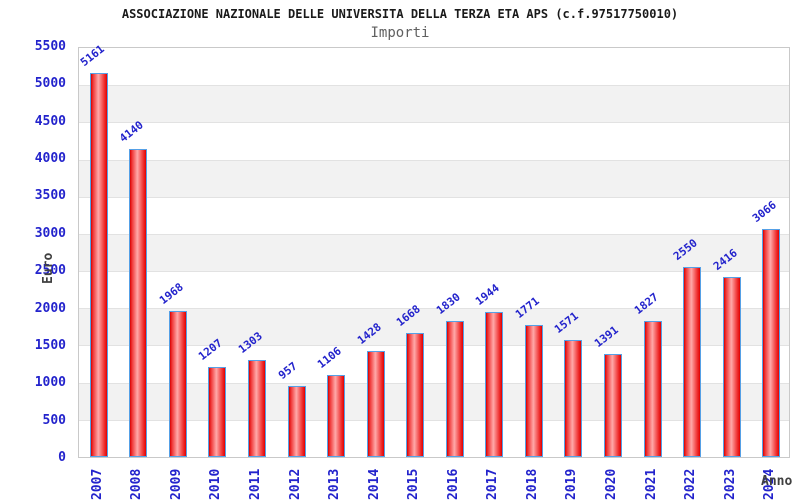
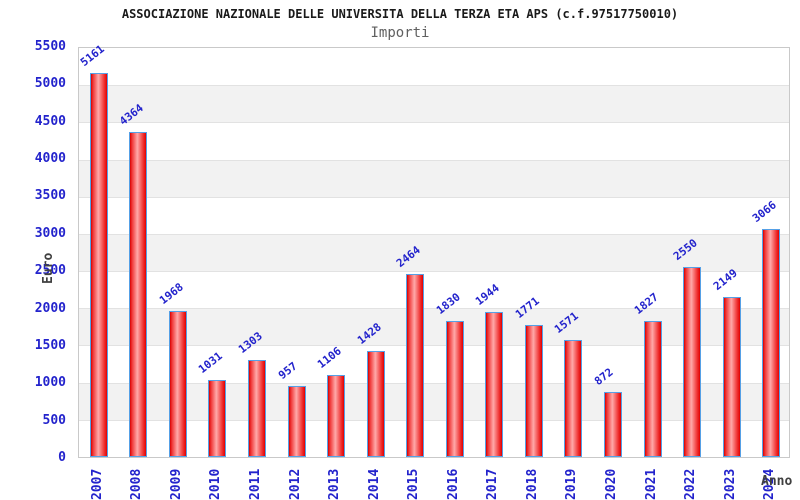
2008: 4140 -> 4364
2010: 1207 -> 1031
2015: 1668 -> 2464
2020: 1391 -> 872
2023: 2416 -> 2149
